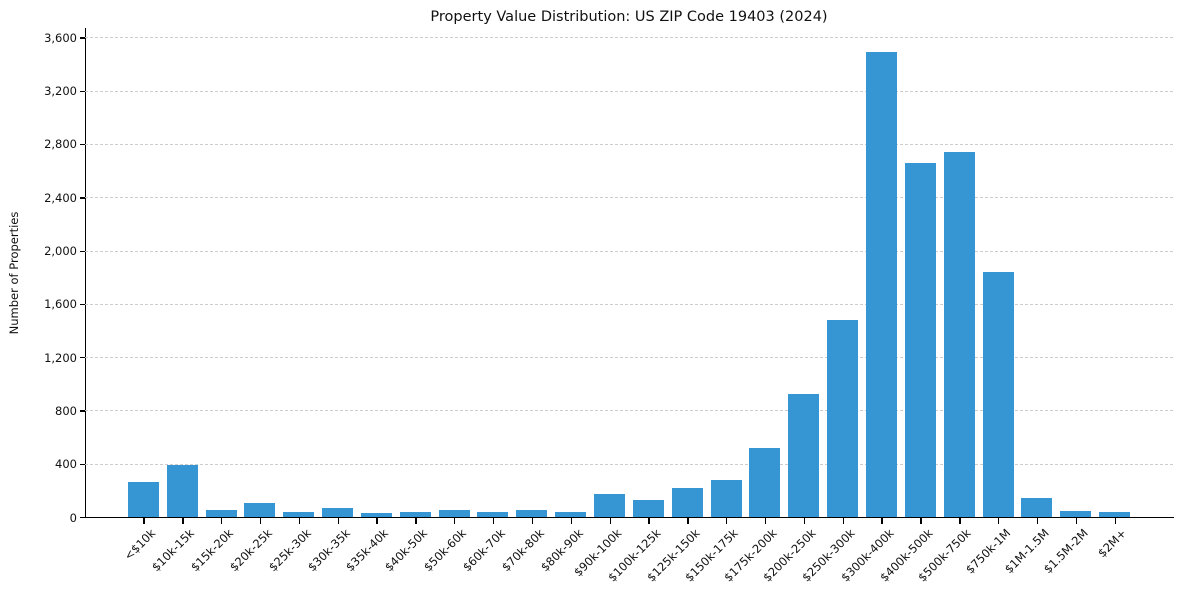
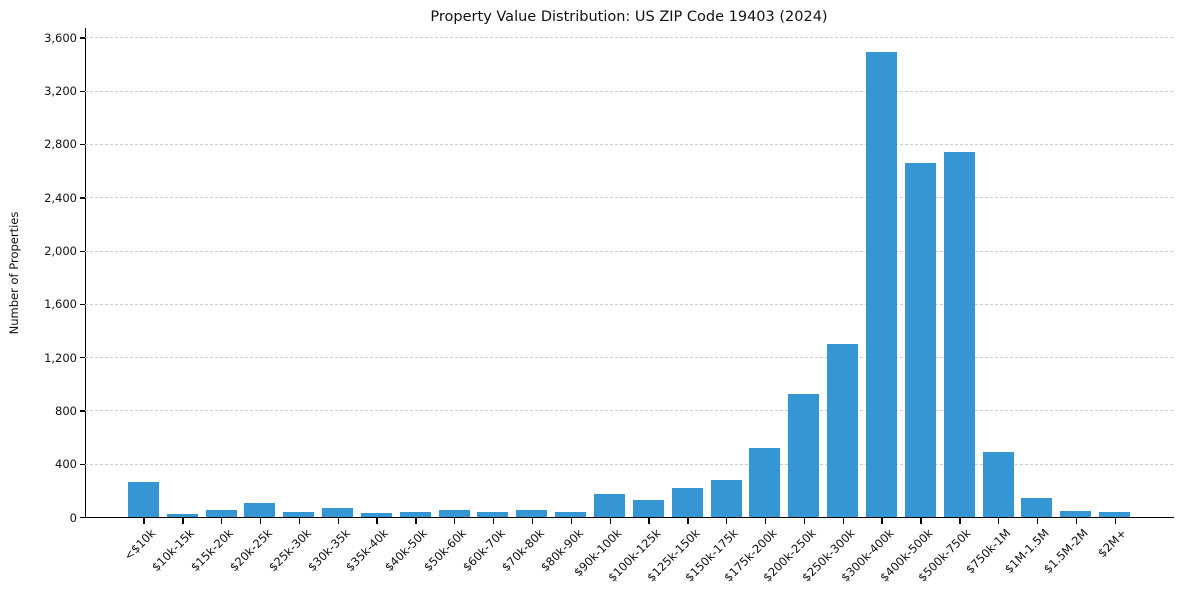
$10k-15k: 390 -> 20
$250k-300k: 1480 -> 1300
$750k-1M: 1840 -> 490
